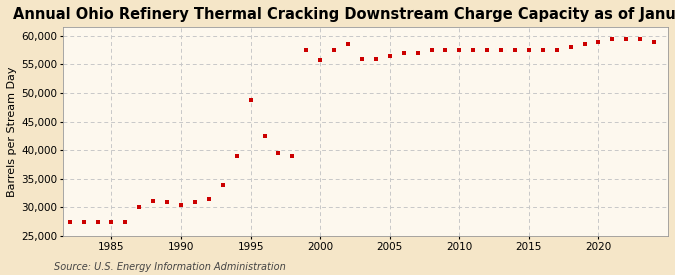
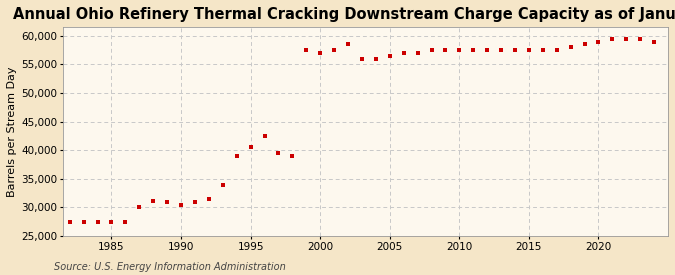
1995: 48,800 -> 40,500
2000: 55,800 -> 57,000
